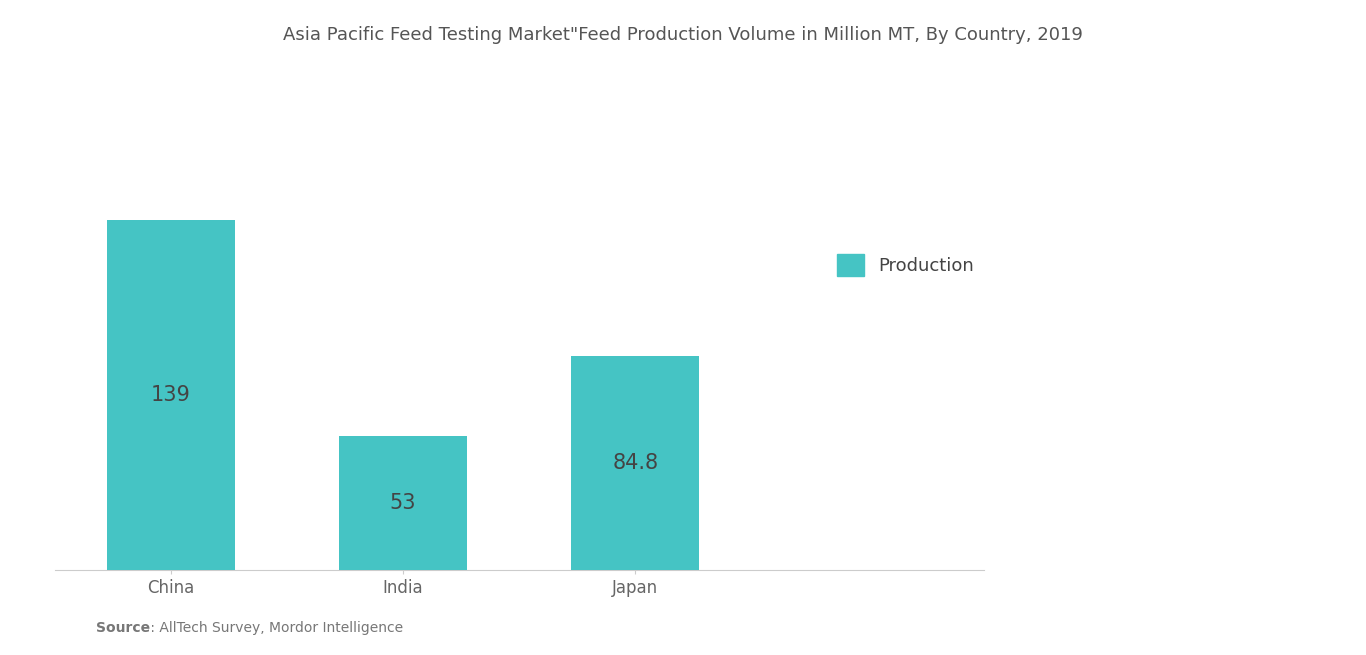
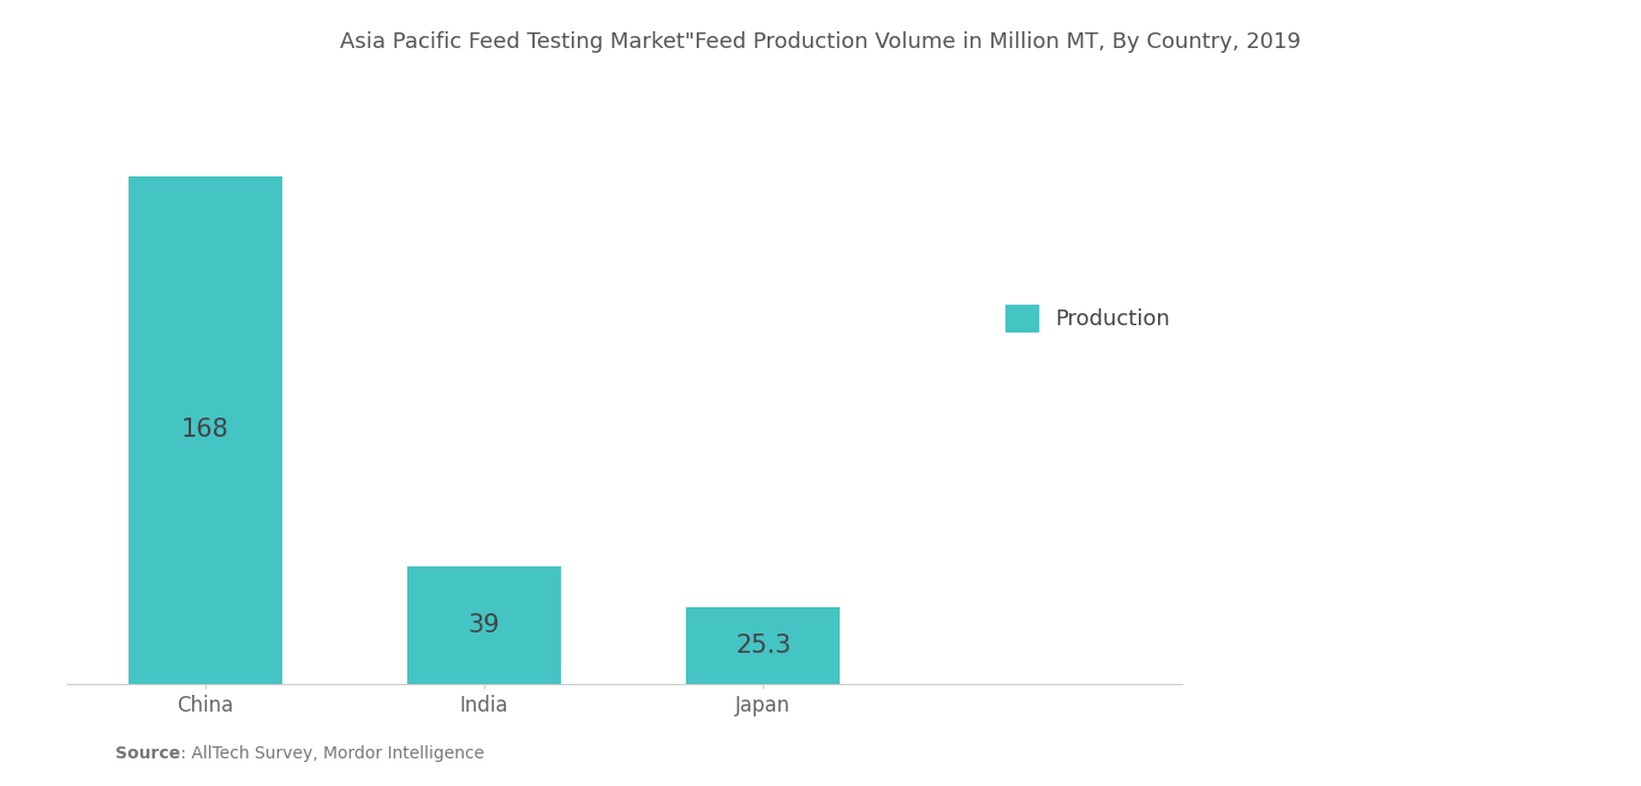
China: 139 -> 168
India: 53 -> 39
Japan: 84.8 -> 25.3
